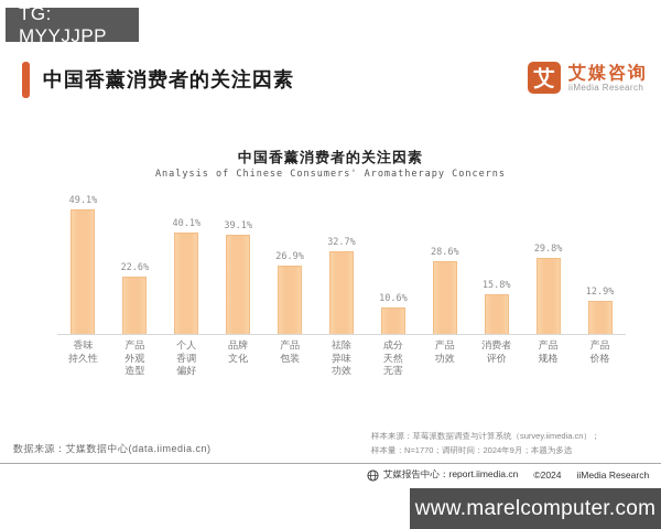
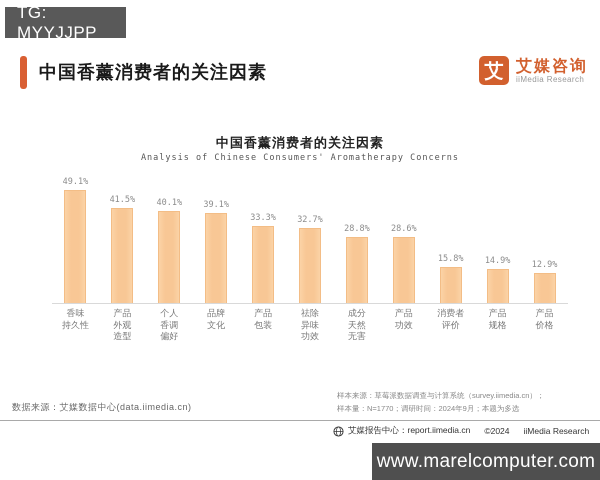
产品外观造型: 22.6% -> 41.5%
产品包装: 26.9% -> 33.3%
成分天然无害: 10.6% -> 28.8%
产品规格: 29.8% -> 14.9%
